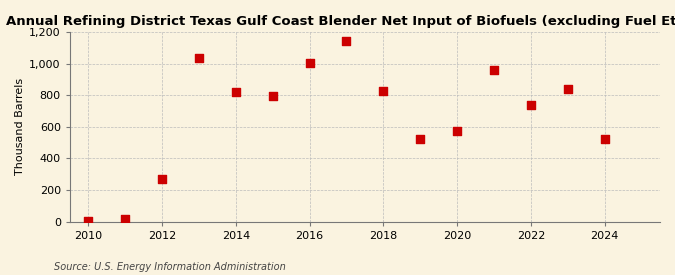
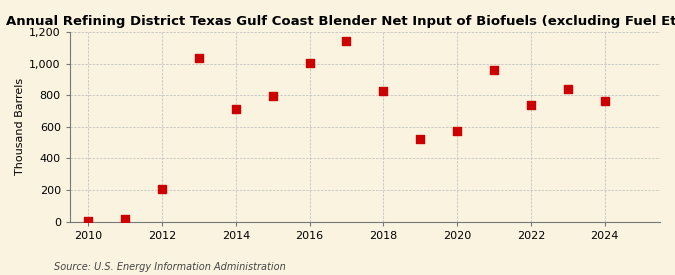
2012: 270 -> 200
2014: 820 -> 720
2024: 520 -> 760
